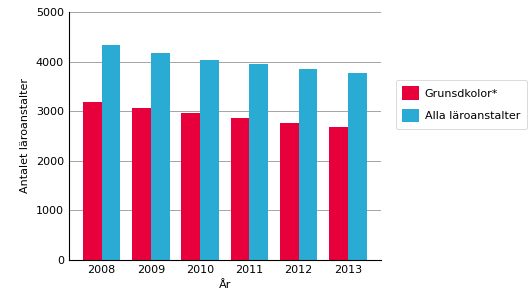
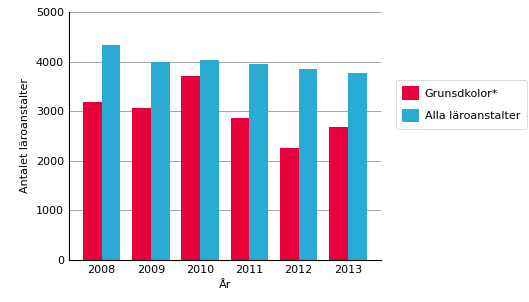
Alla läroanstalter/2009: 4180 -> 4000
Grunsdkolor*/2010: 2960 -> 3700
Grunsdkolor*/2012: 2760 -> 2250
